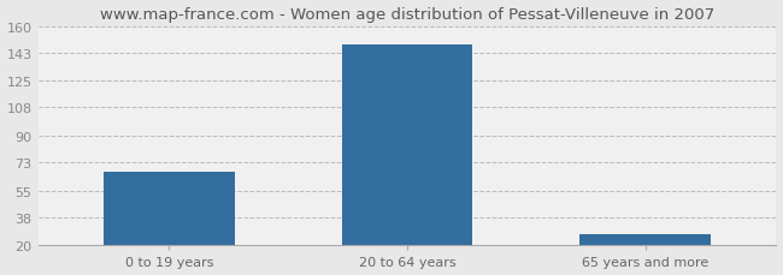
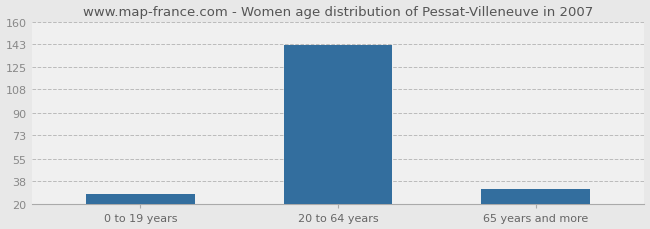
0 to 19 years: 67 -> 28
20 to 64 years: 148 -> 142
65 years and more: 27 -> 32
